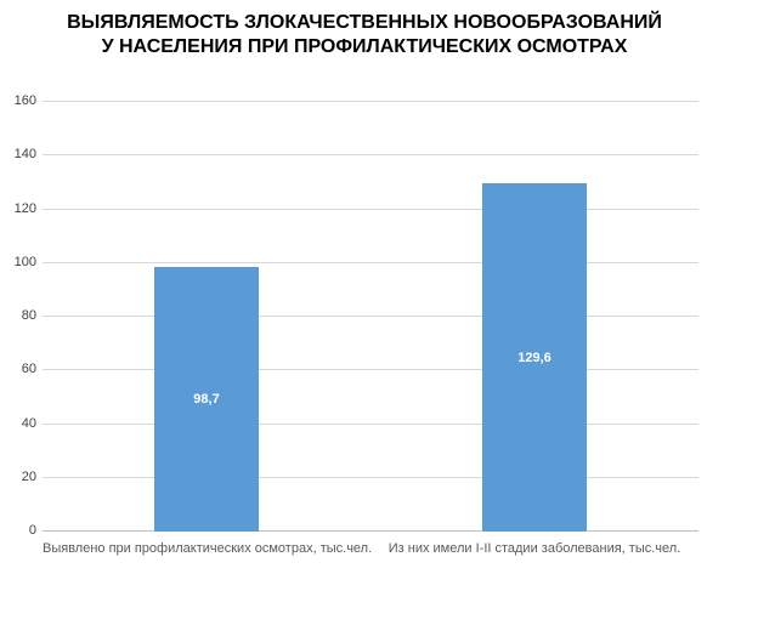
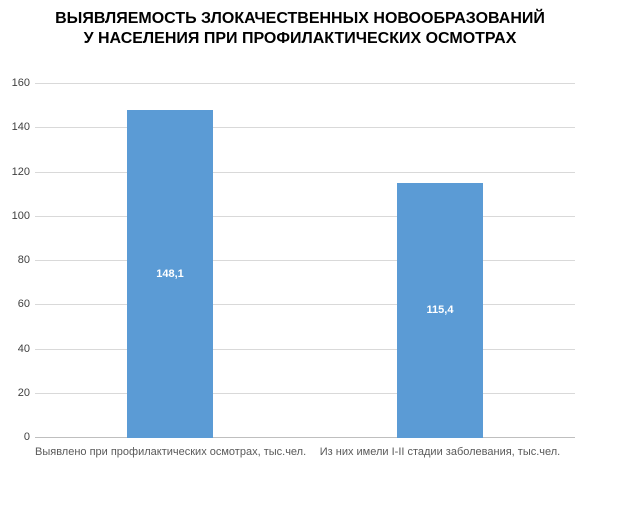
Выявлено при профилактических осмотрах, тыс.чел.: 98,7 -> 148,1
Из них имели I-II стадии заболевания, тыс.чел.: 129,6 -> 115,4
